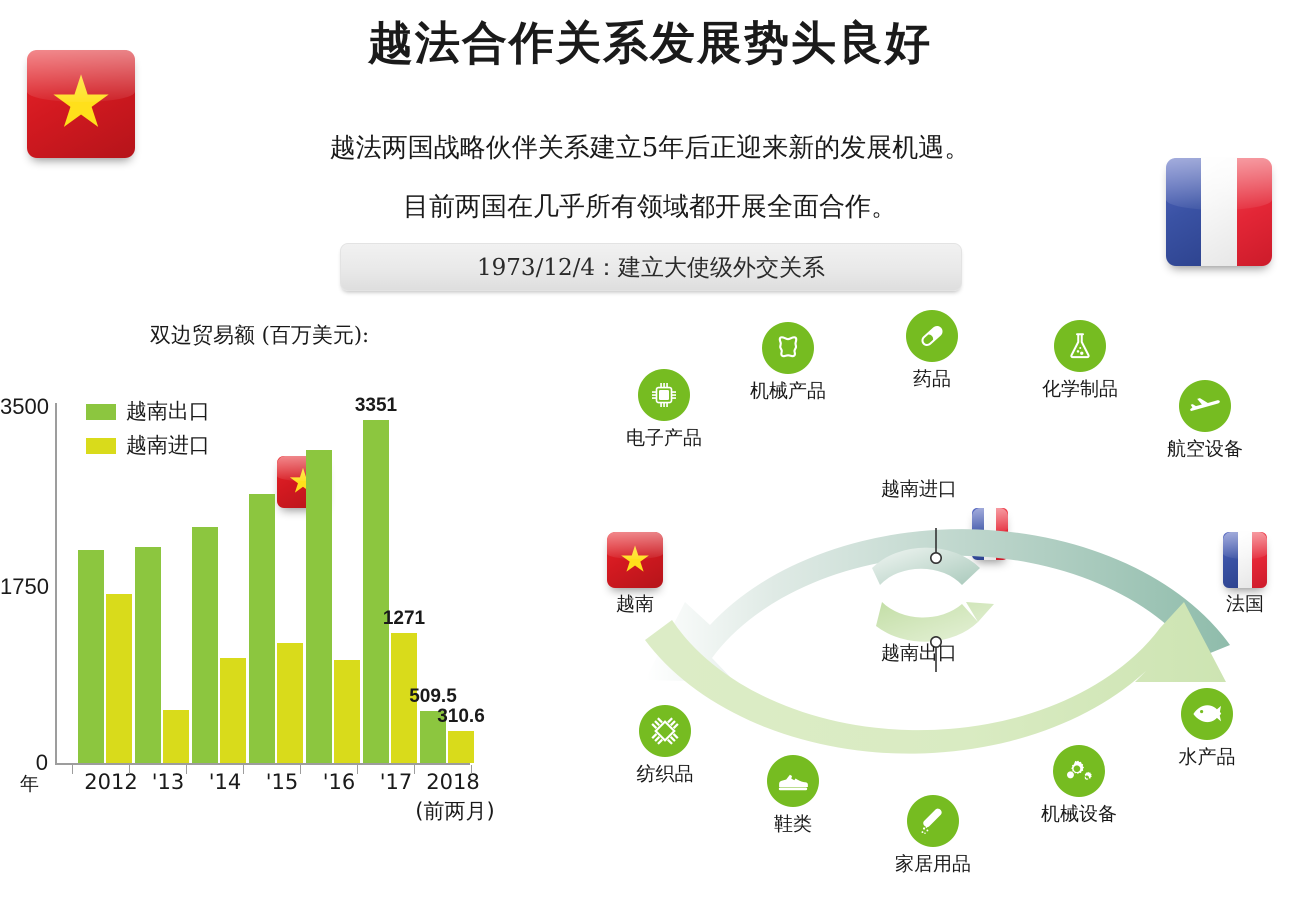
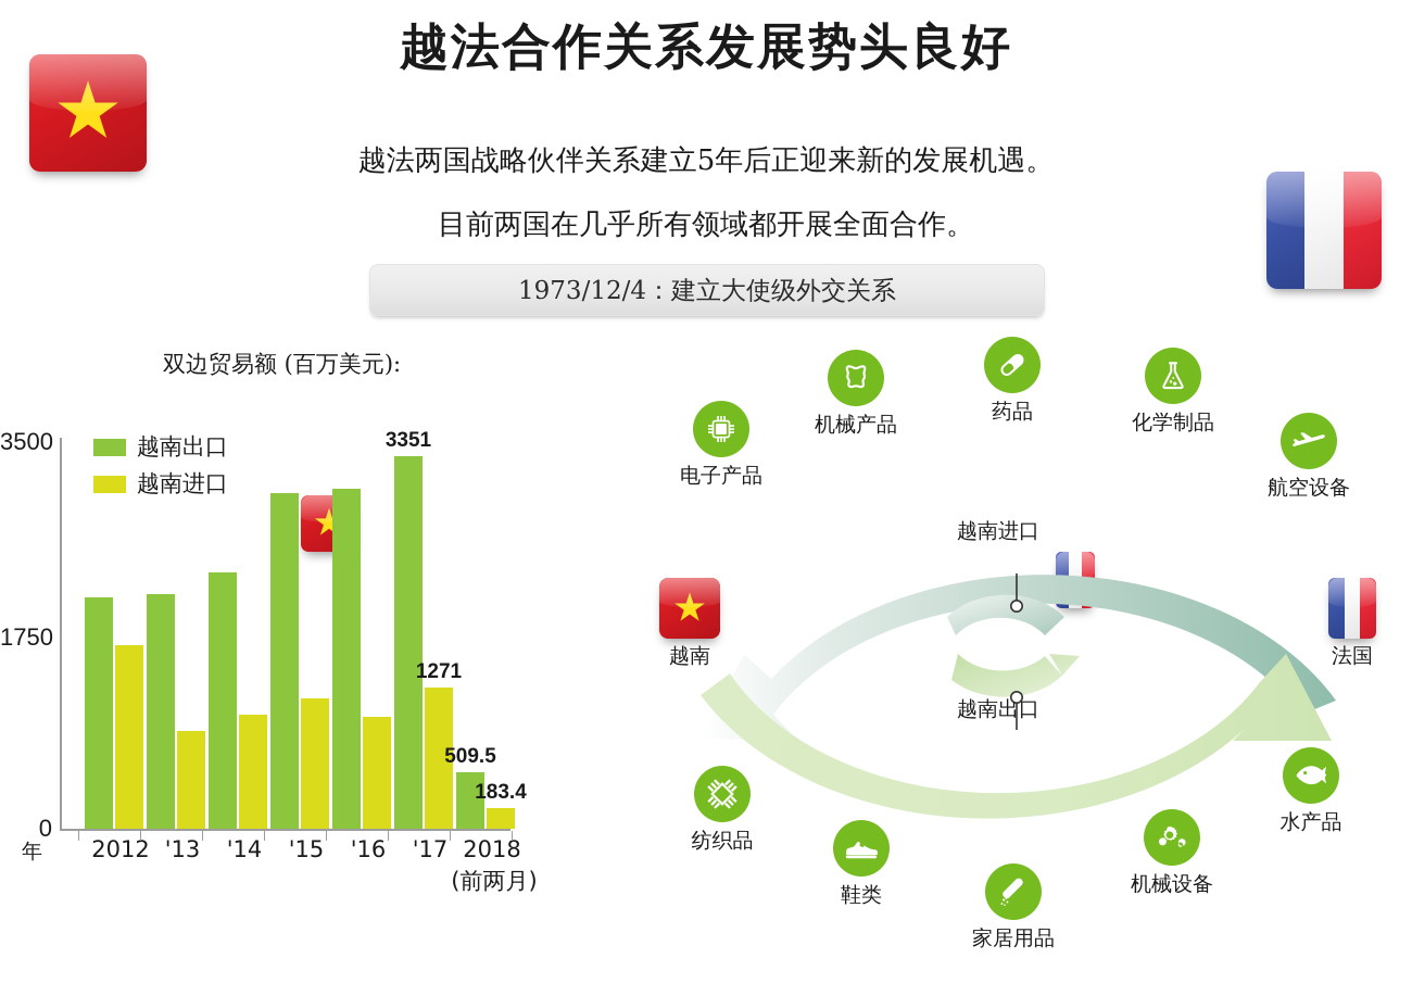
越南进口/'13: 520 -> 880
越南出口/'15: 2630 -> 3020
越南进口/2018: 310.6 -> 183.4
